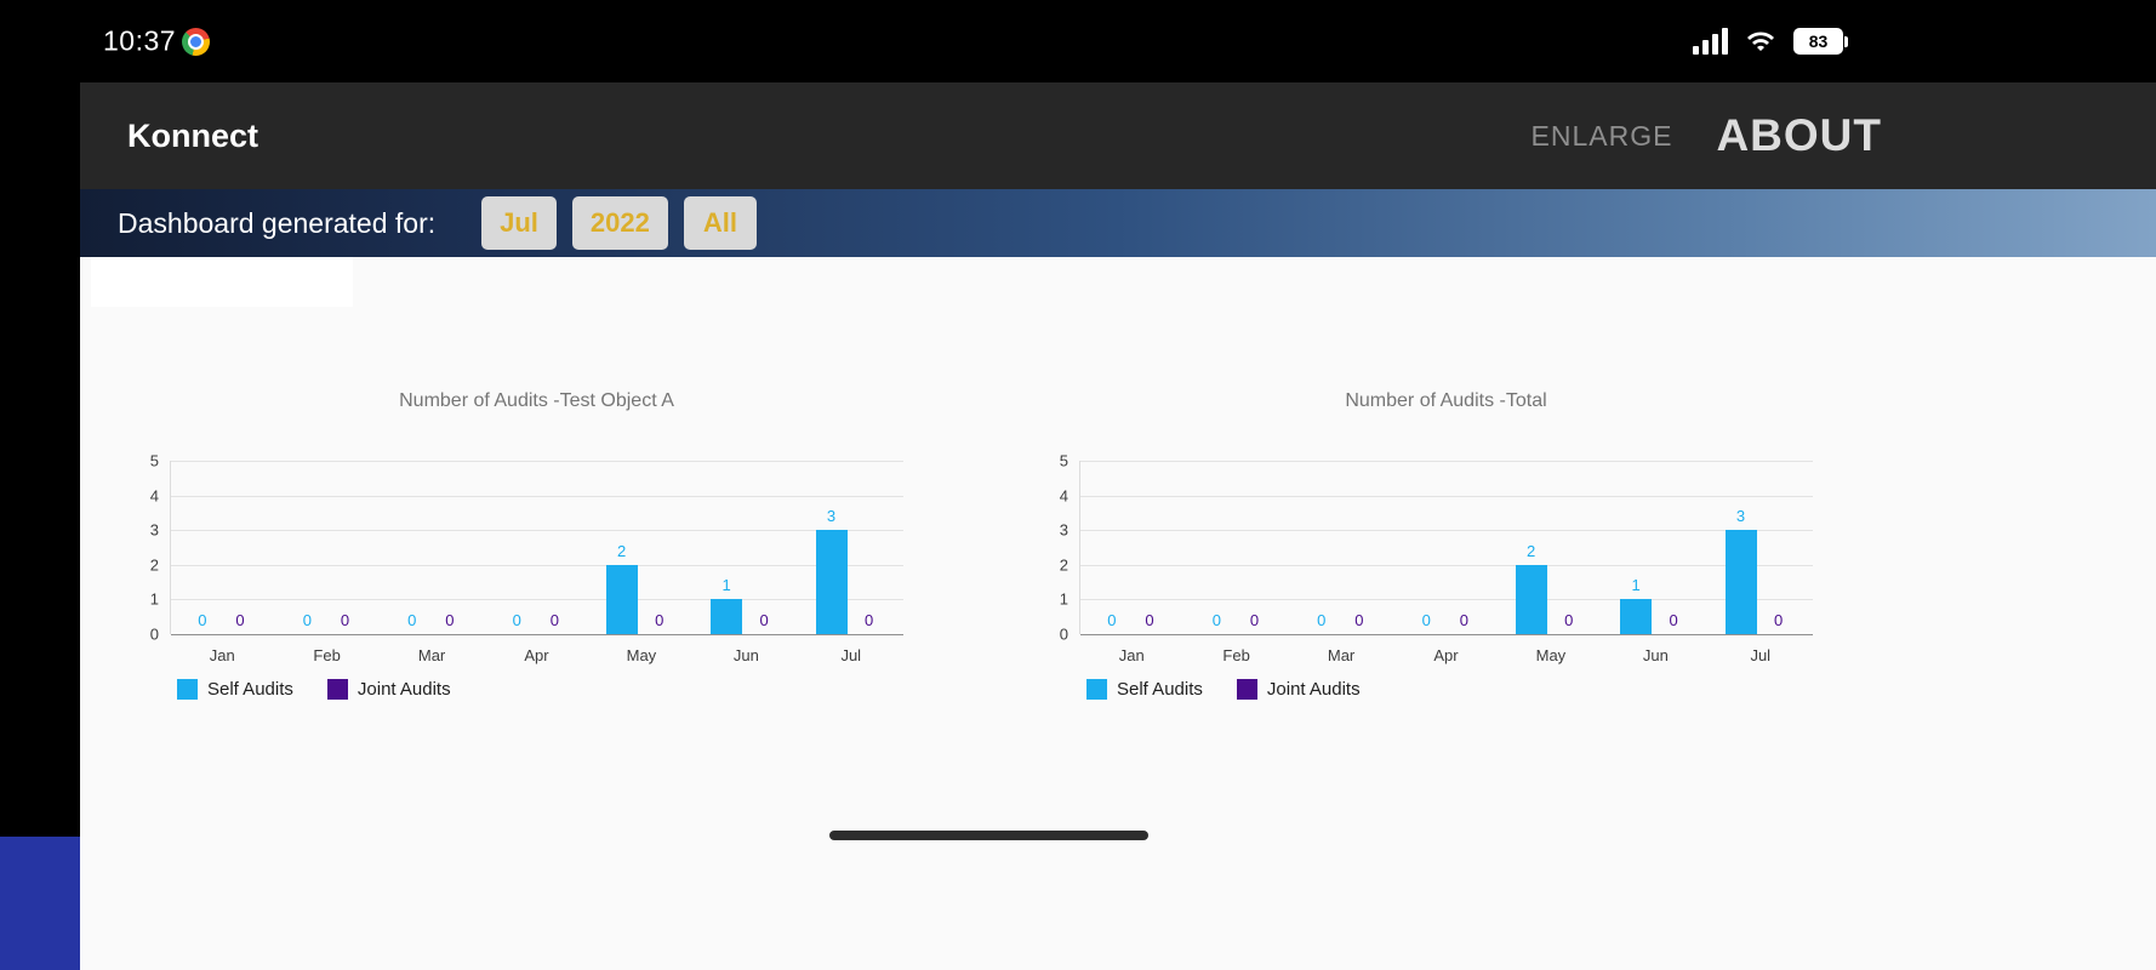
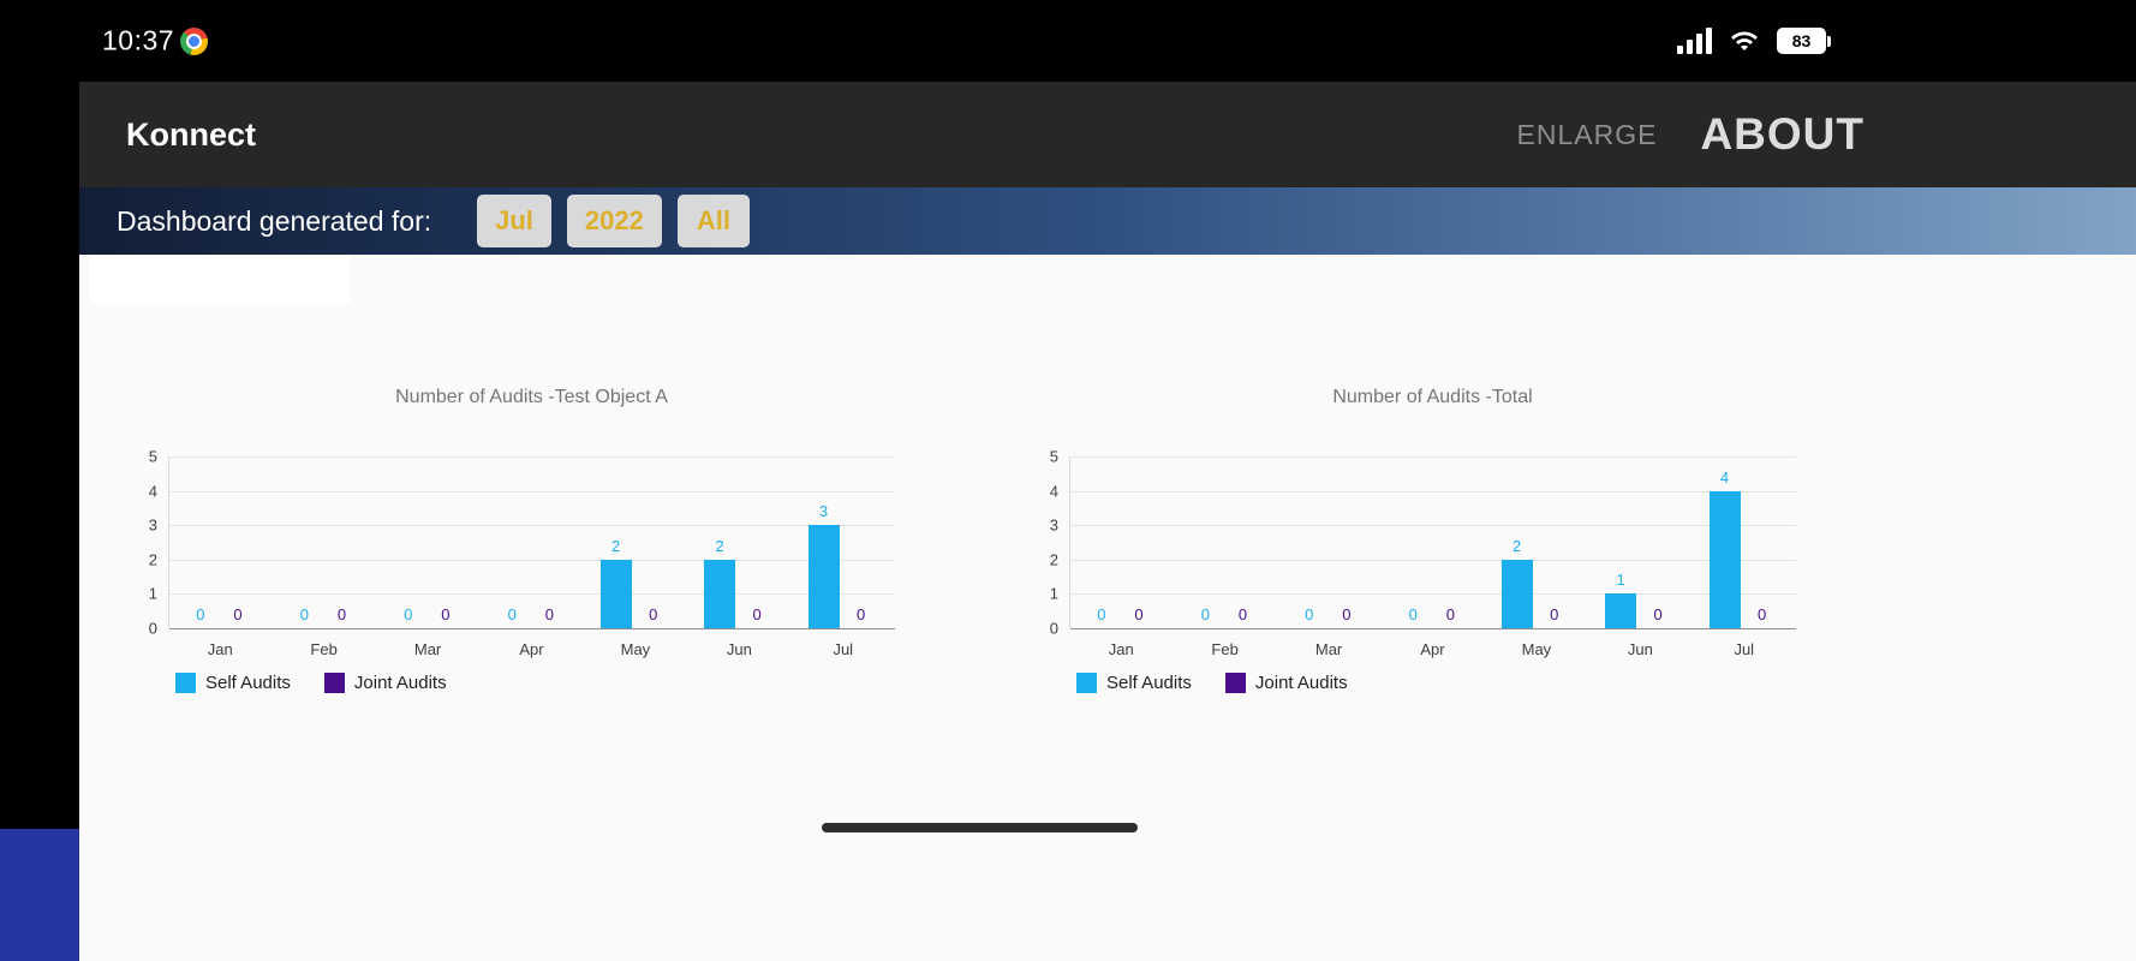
Number of Audits -Test Object A/Self Audits/Jun: 1 -> 2
Number of Audits -Total/Self Audits/Jul: 3 -> 4
